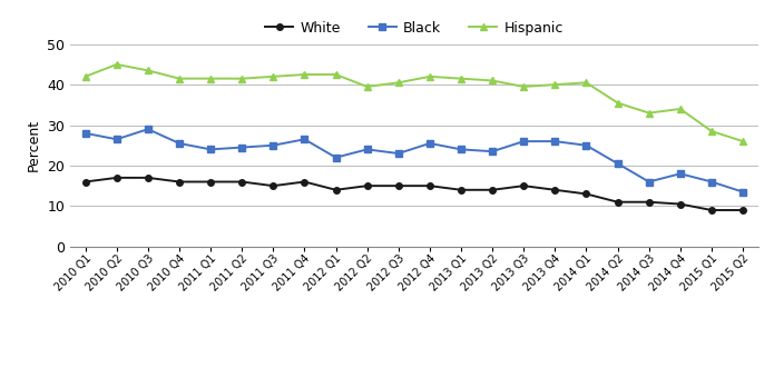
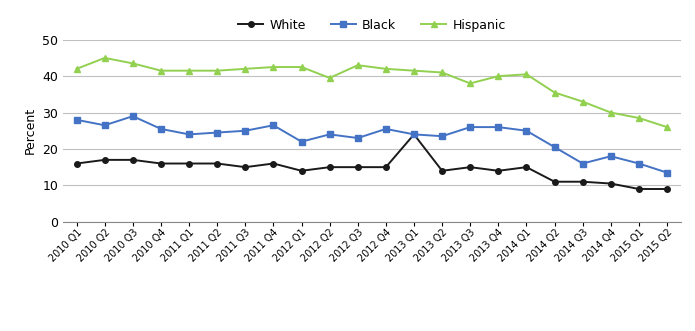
Hispanic/2012 Q3: 40.5 -> 43.0
White/2013 Q1: 14.0 -> 24.0
Hispanic/2013 Q3: 39.5 -> 38.0
White/2014 Q1: 13.0 -> 15.0
Hispanic/2014 Q4: 34.0 -> 30.0
